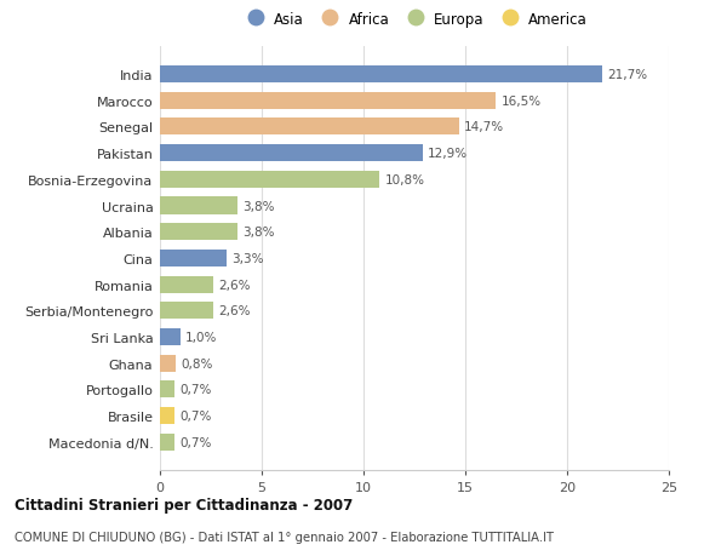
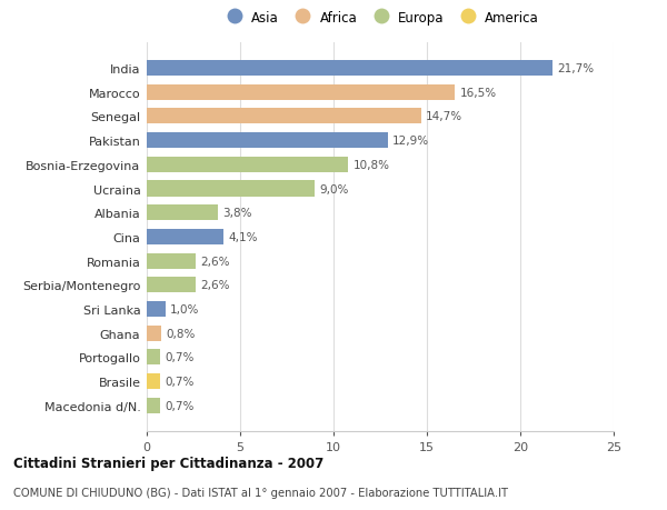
Ucraina: 3,8% -> 9,0%
Cina: 3,3% -> 4,1%
